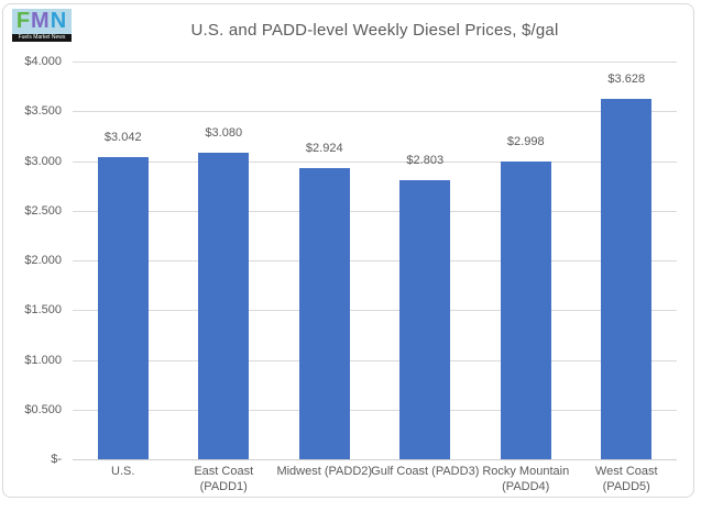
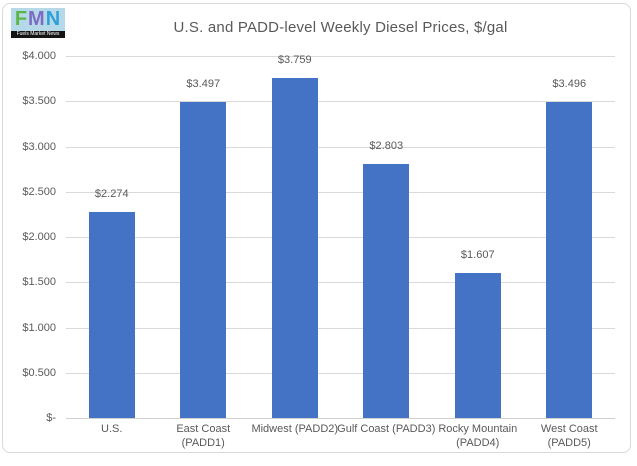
U.S.: $3.042 -> $2.274
East Coast (PADD1): $3.080 -> $3.497
Midwest (PADD2): $2.924 -> $3.759
Rocky Mountain (PADD4): $2.998 -> $1.607
West Coast (PADD5): $3.628 -> $3.496
